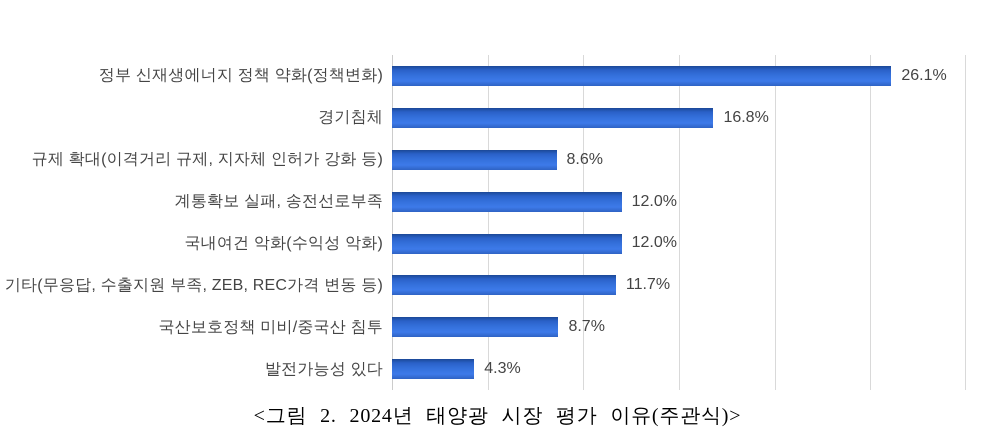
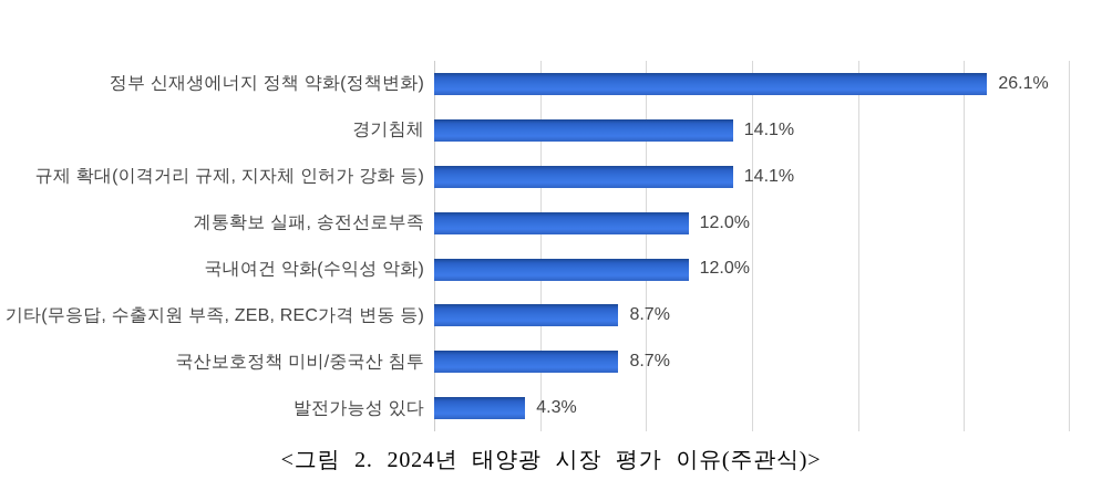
경기침체: 16.8% -> 14.1%
규제 확대(이격거리 규제, 지자체 인허가 강화 등): 8.6% -> 14.1%
기타(무응답, 수출지원 부족, ZEB, REC가격 변동 등): 11.7% -> 8.7%
